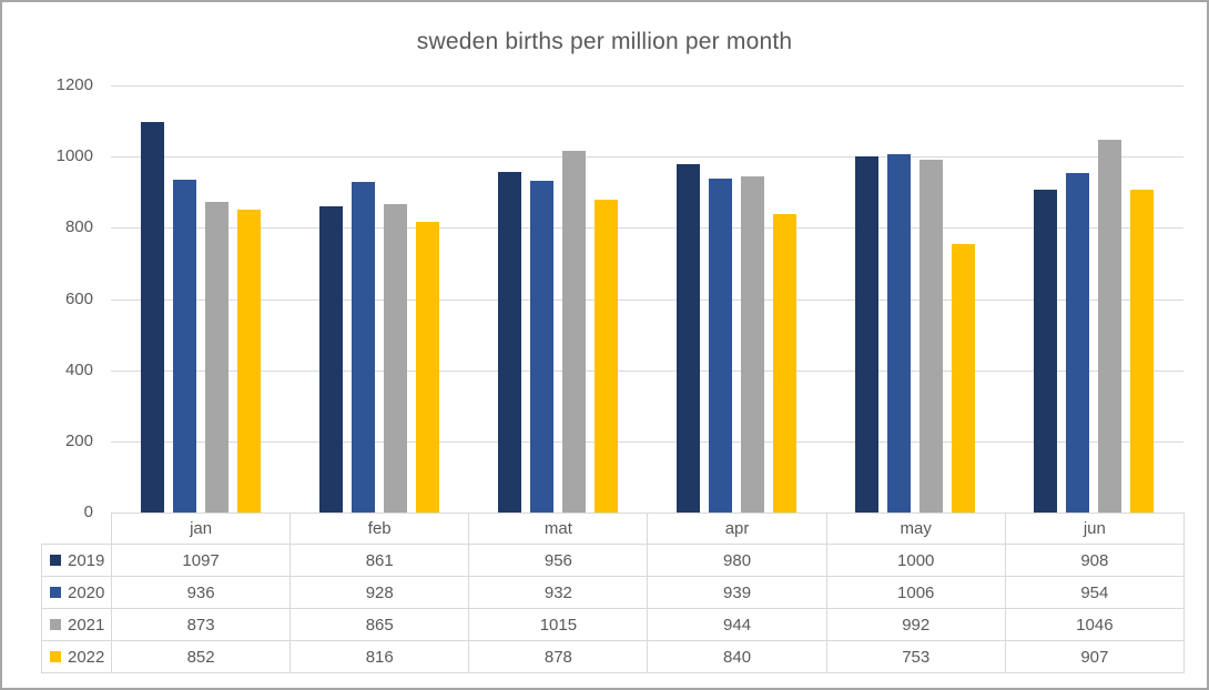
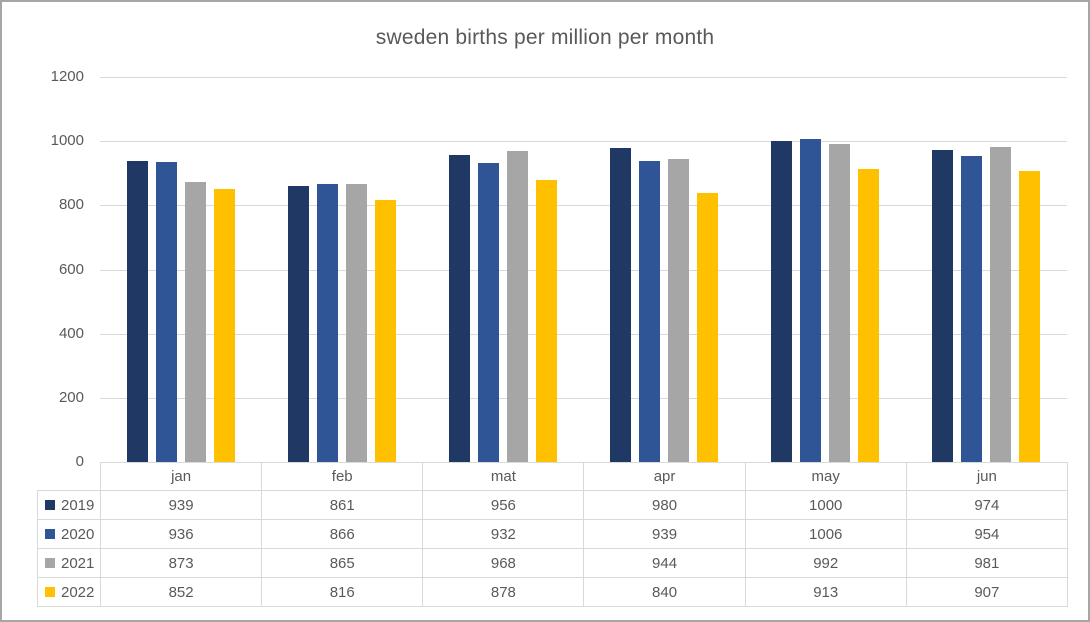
2019/jan: 1097 -> 939
2020/feb: 928 -> 866
2021/mat: 1015 -> 968
2022/may: 753 -> 913
2019/jun: 908 -> 974
2021/jun: 1046 -> 981
